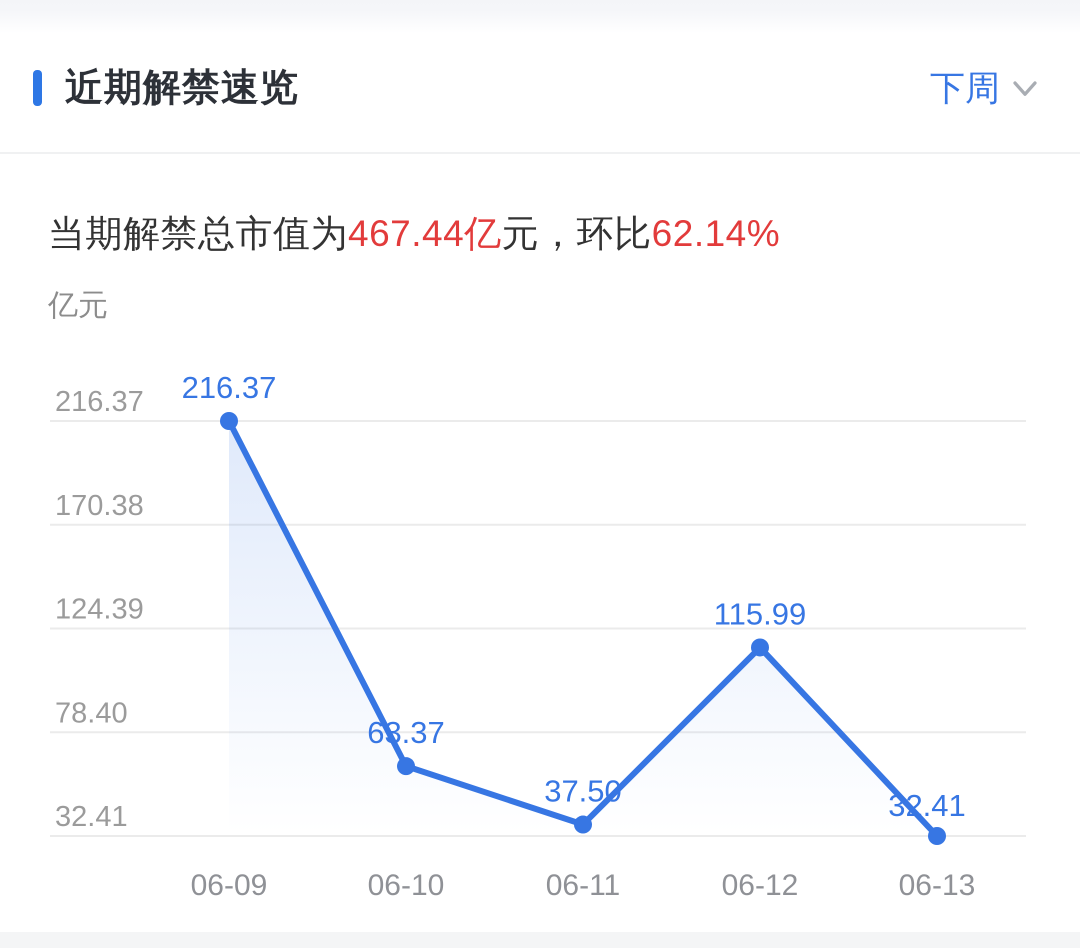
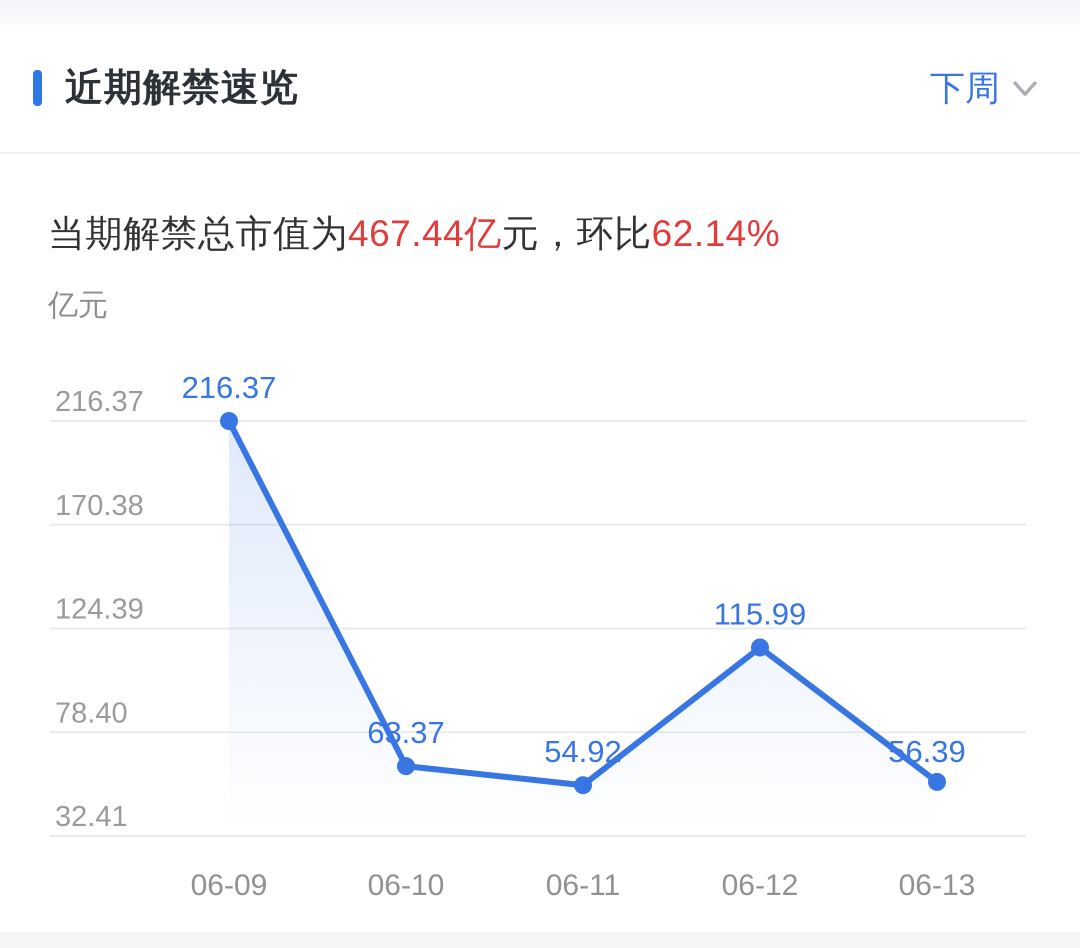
06-11: 37.50 -> 54.92
06-13: 32.41 -> 56.39
